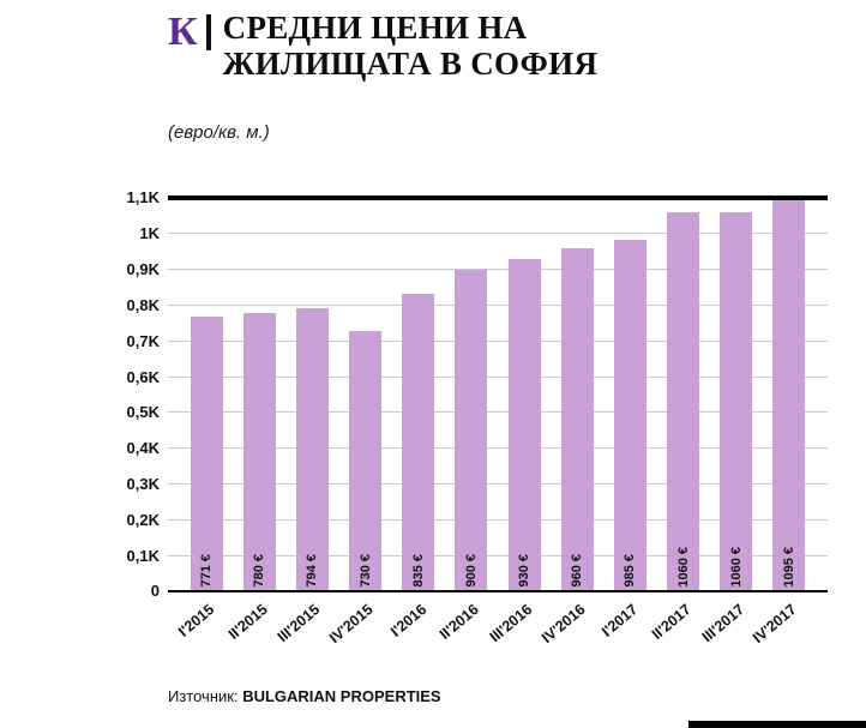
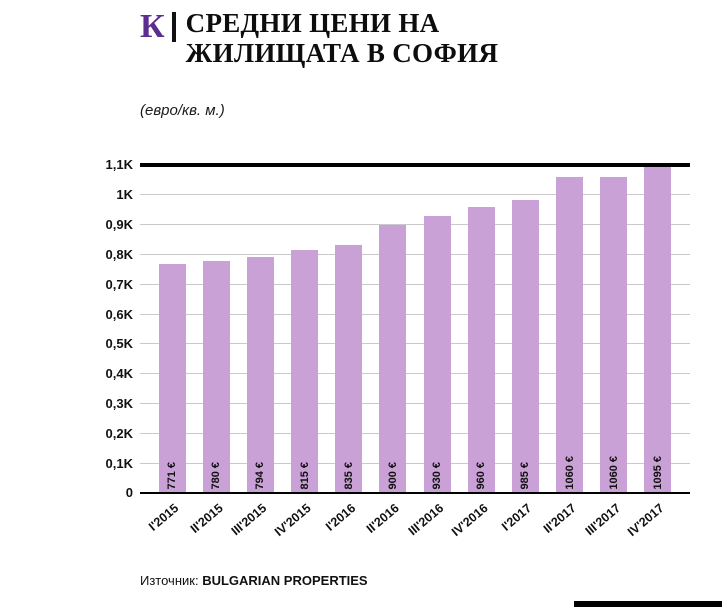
IV'2015: 730 -> 815
